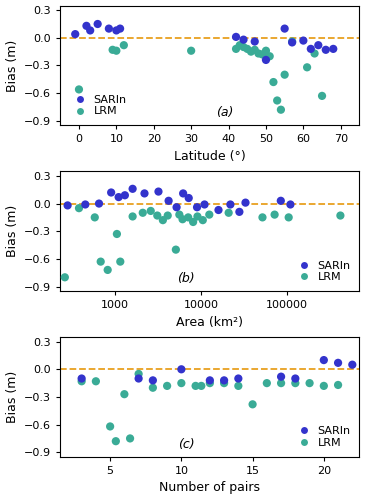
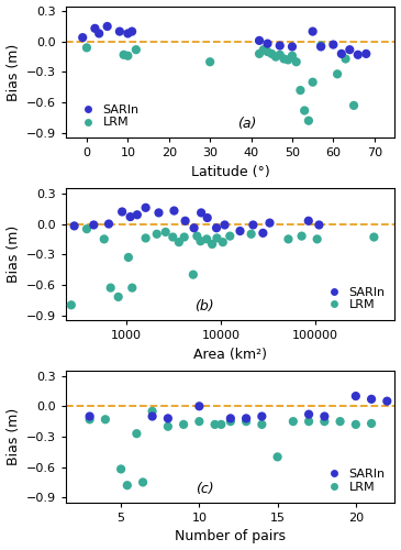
LRM/0: -0.56 -> -0.06
LRM/30: -0.14 -> -0.20
SARIn/50: -0.24 -> -0.05
LRM/15: -0.38 -> -0.50
